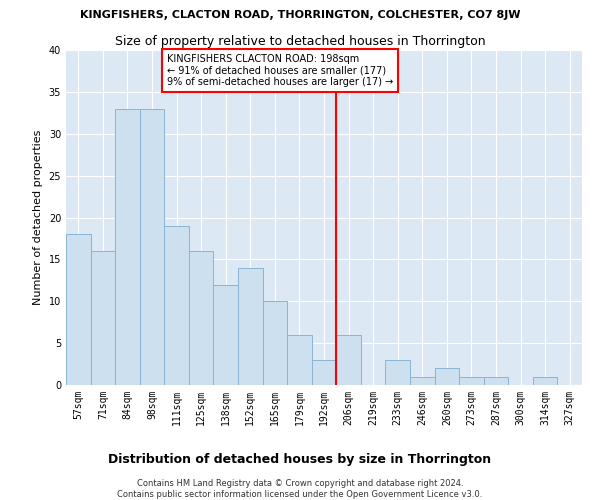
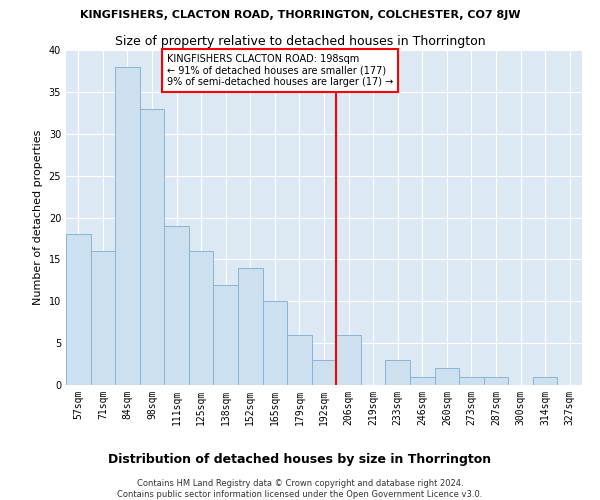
84sqm: 33 -> 38
